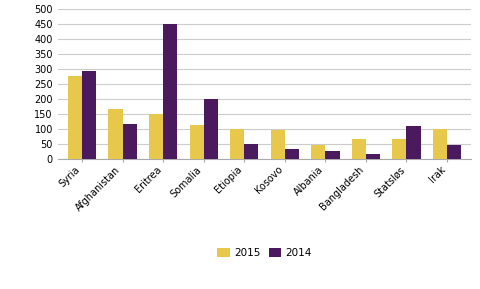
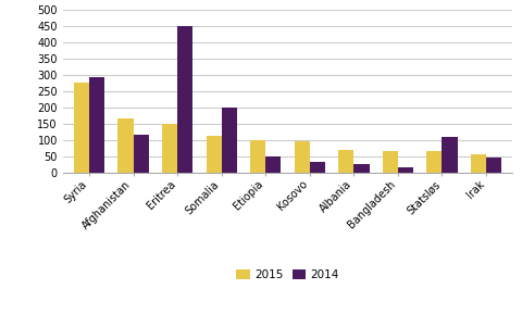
2015/Albania: 45 -> 70
2015/Irak: 100 -> 55
